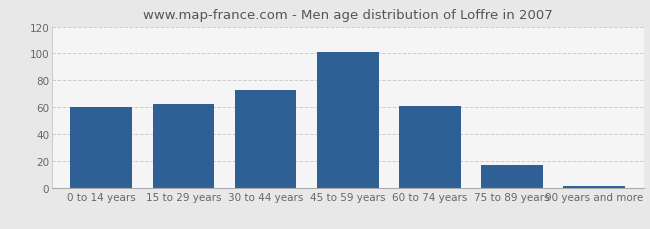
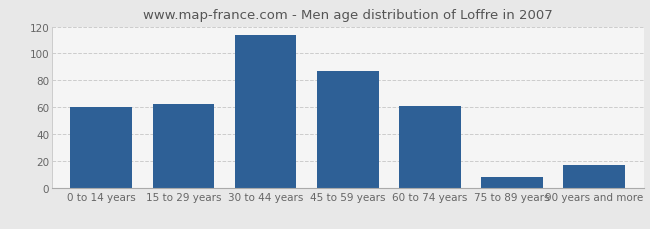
30 to 44 years: 73 -> 114
45 to 59 years: 101 -> 87
75 to 89 years: 17 -> 8
90 years and more: 1 -> 17
